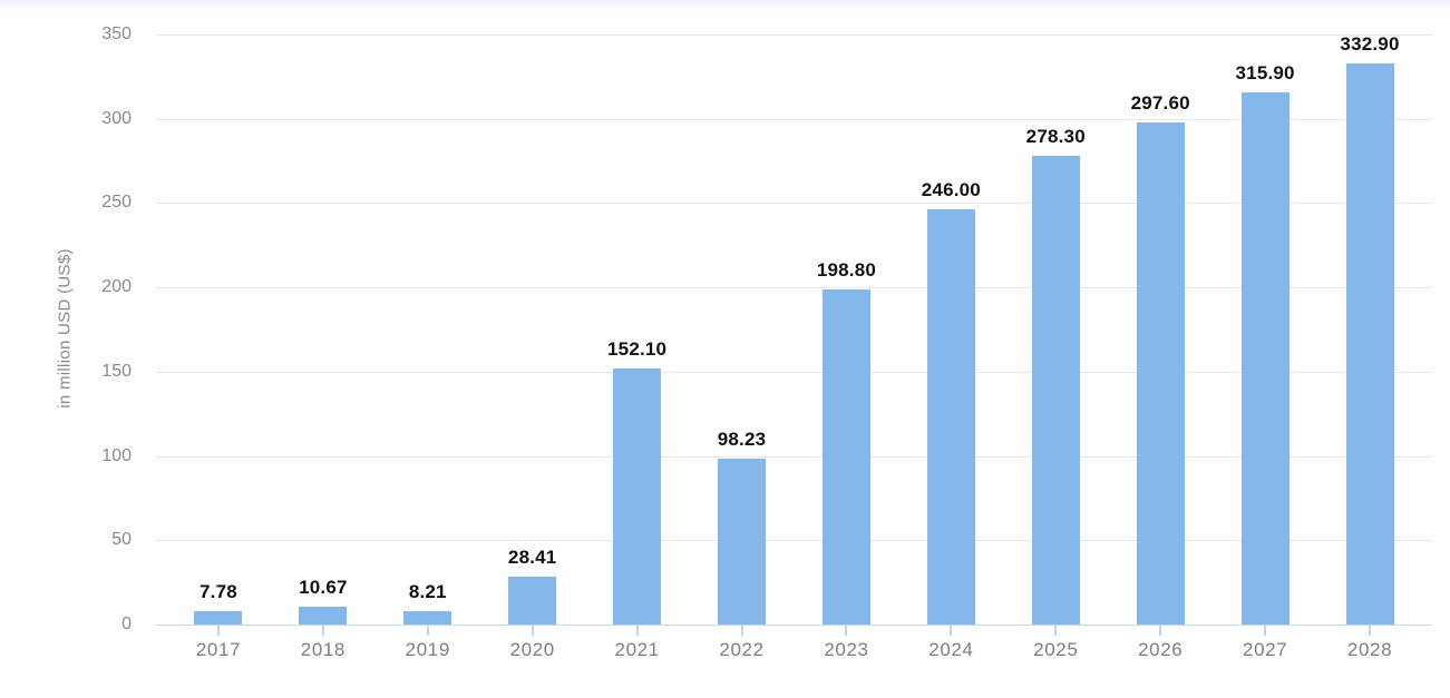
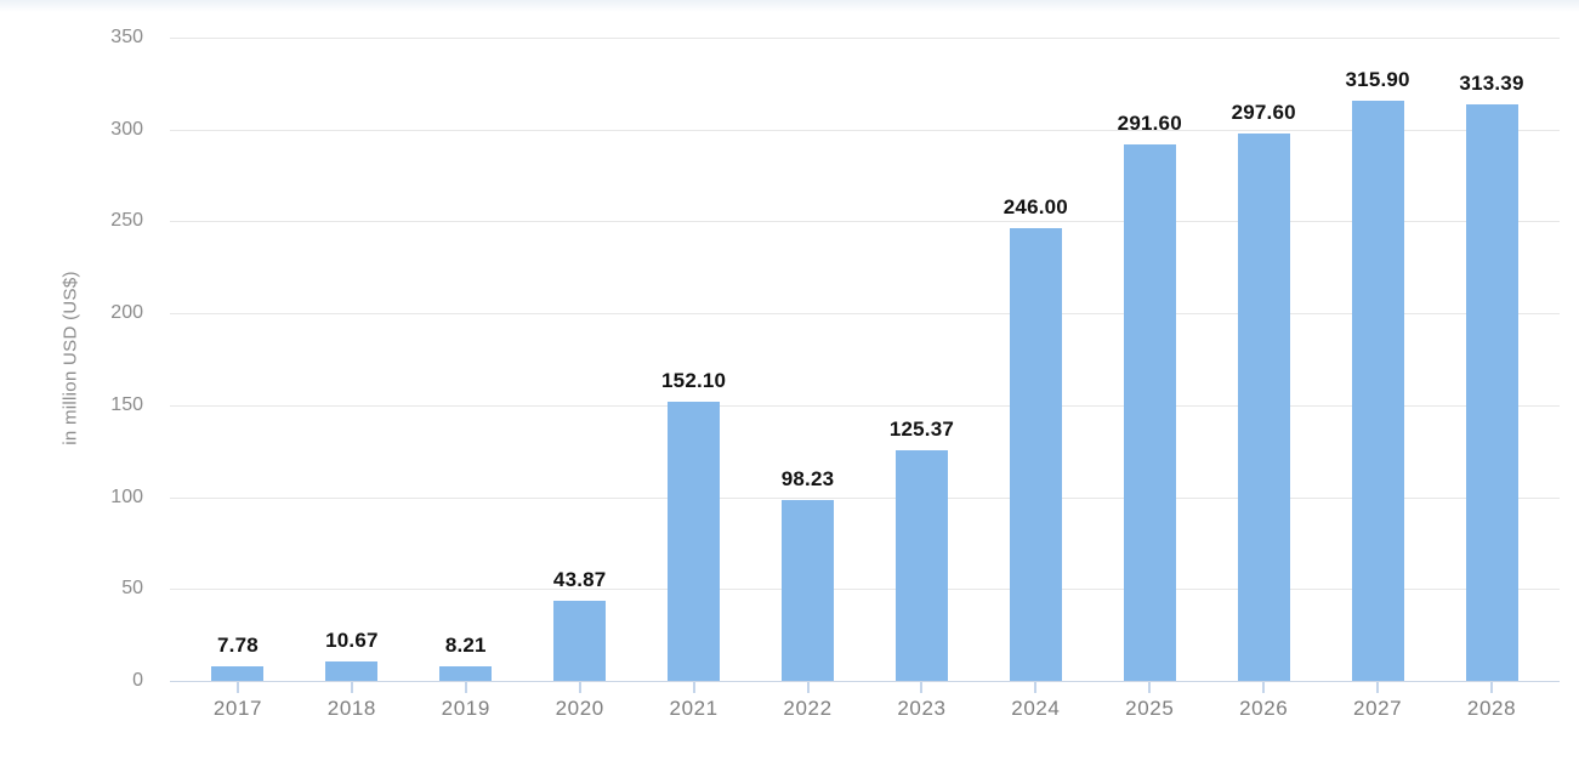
2020: 28.41 -> 43.87
2023: 198.80 -> 125.37
2025: 278.30 -> 291.60
2028: 332.90 -> 313.39
